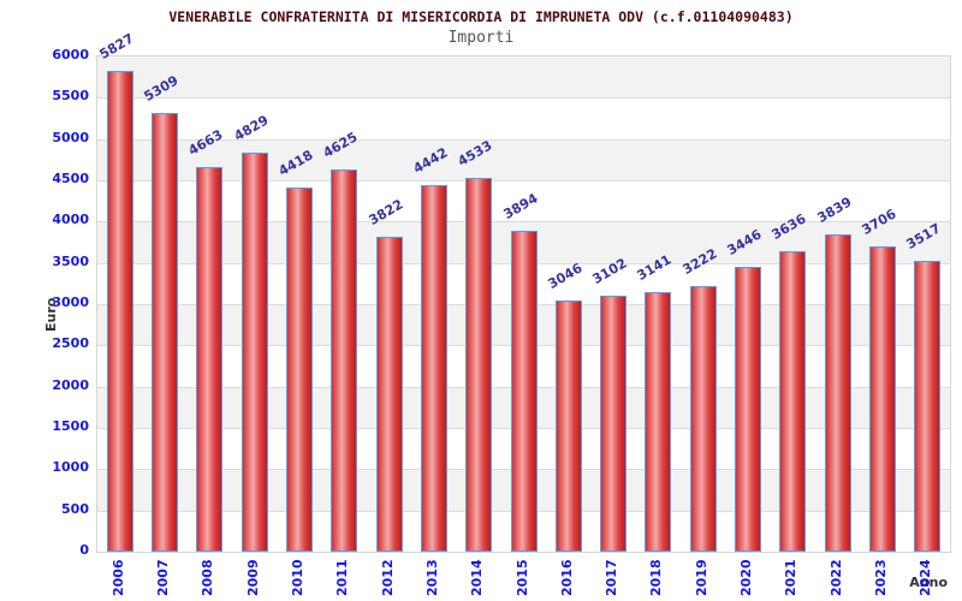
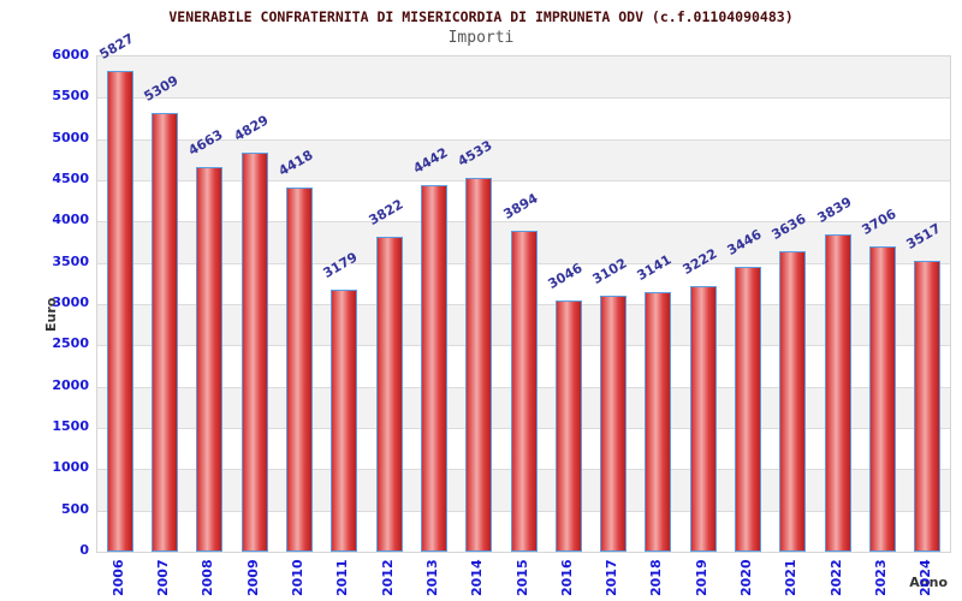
2011: 4625 -> 3179
